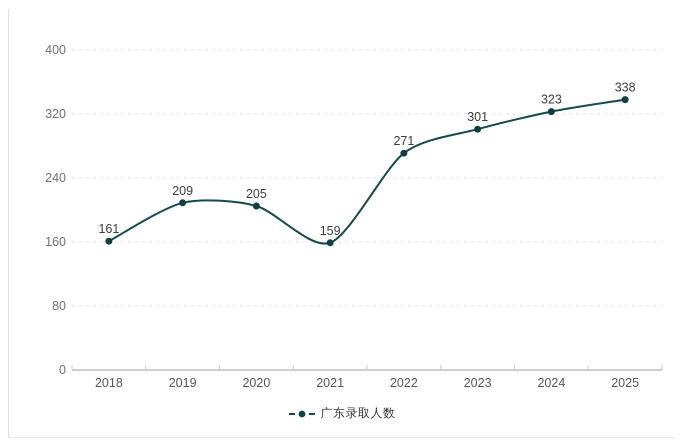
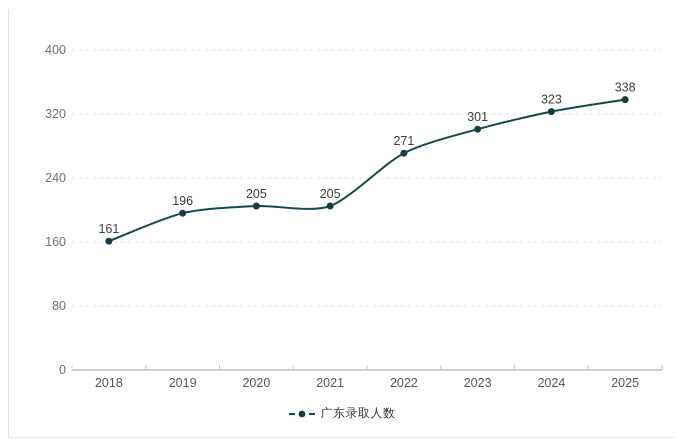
2019: 209 -> 196
2021: 159 -> 205
